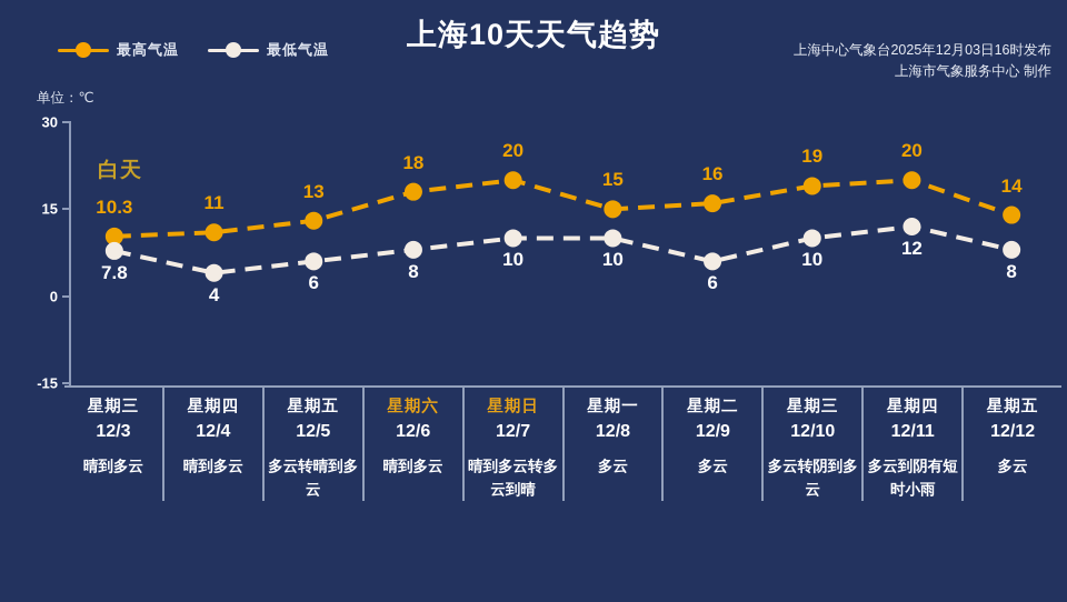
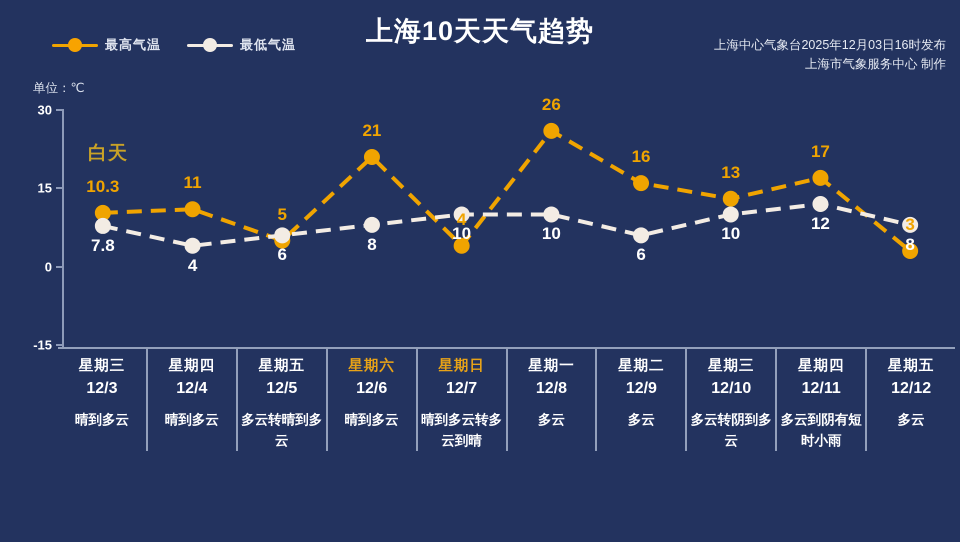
最高气温/12/5: 13 -> 5
最高气温/12/6: 18 -> 21
最高气温/12/7: 20 -> 4
最高气温/12/8: 15 -> 26
最高气温/12/10: 19 -> 13
最高气温/12/11: 20 -> 17
最高气温/12/12: 14 -> 3
